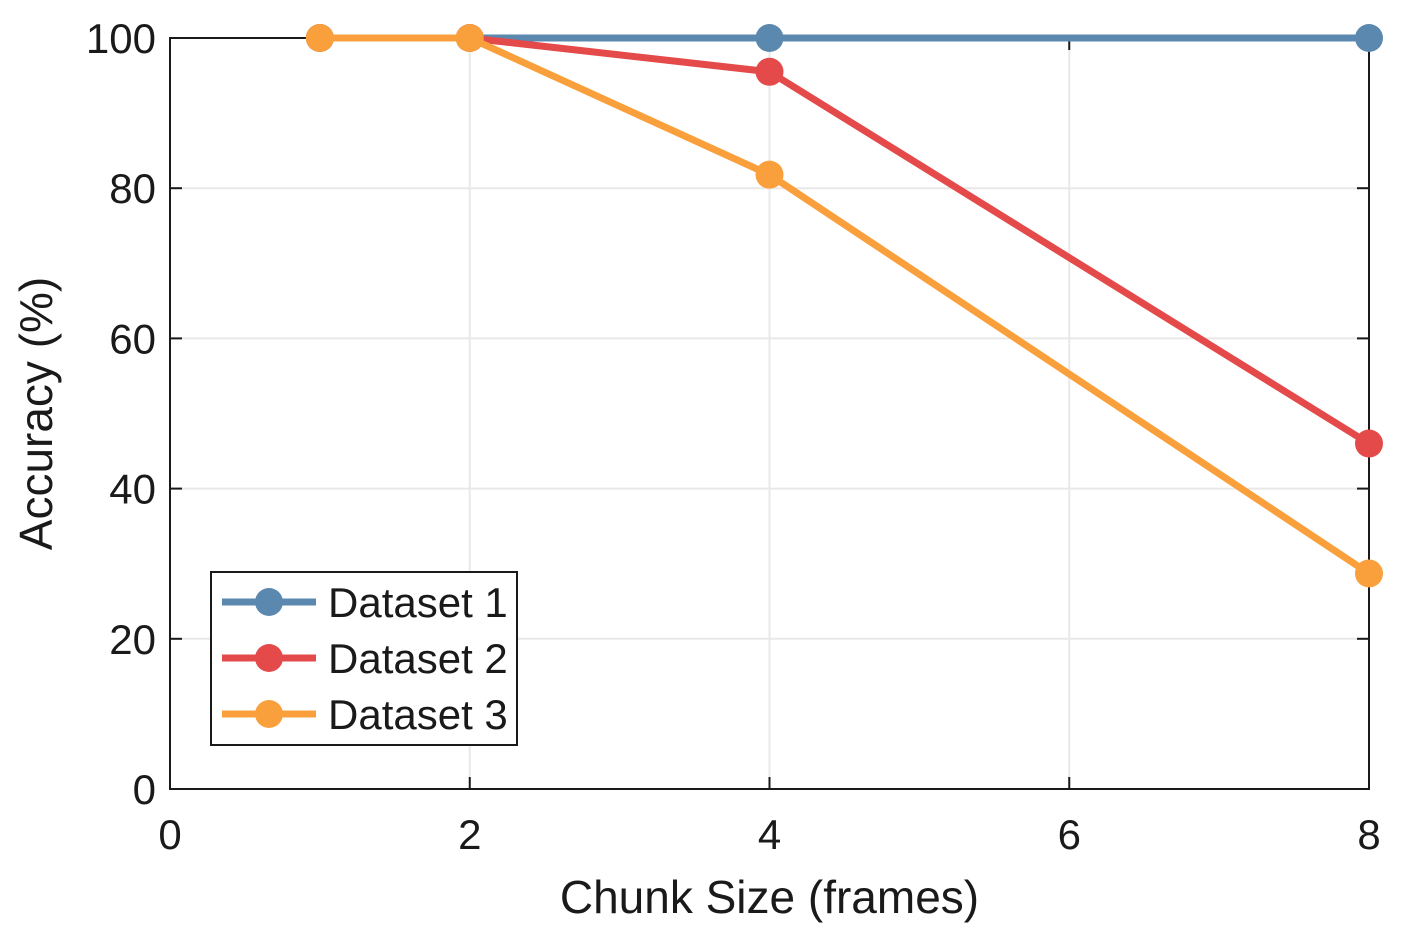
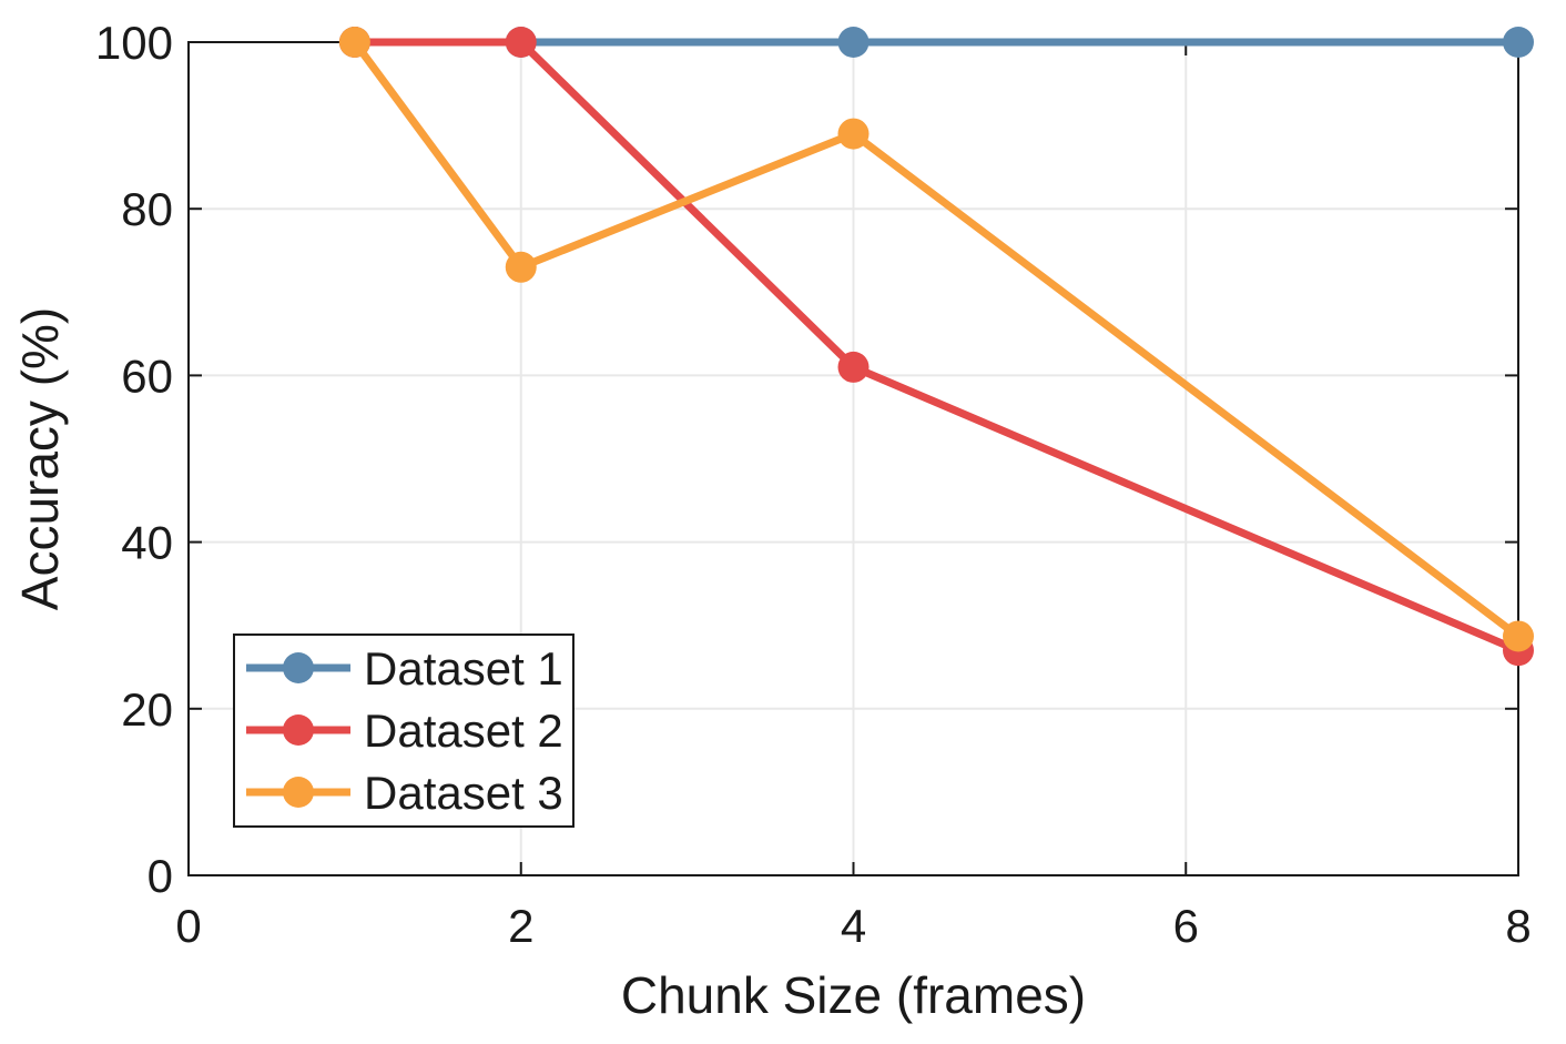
Dataset 3/2: 100 -> 73
Dataset 2/4: 96 -> 61
Dataset 3/4: 82 -> 89
Dataset 2/8: 46 -> 27
